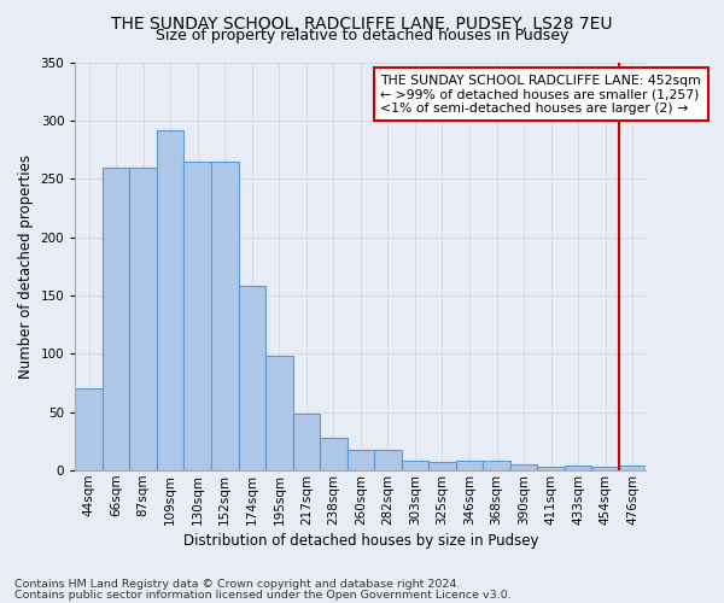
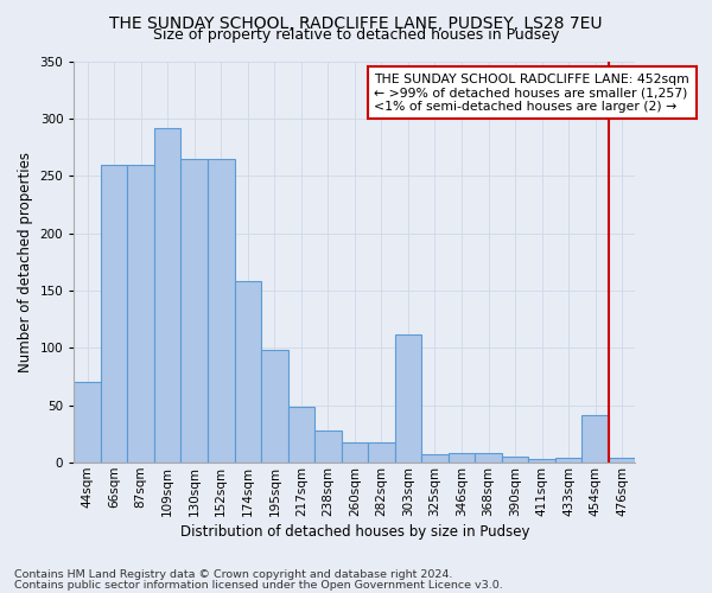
303sqm: 8 -> 112
454sqm: 3 -> 42
